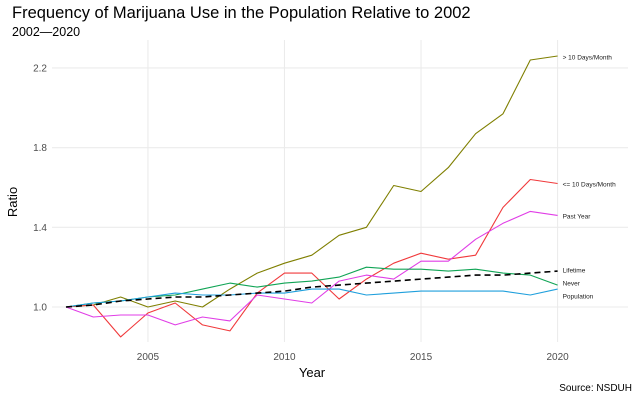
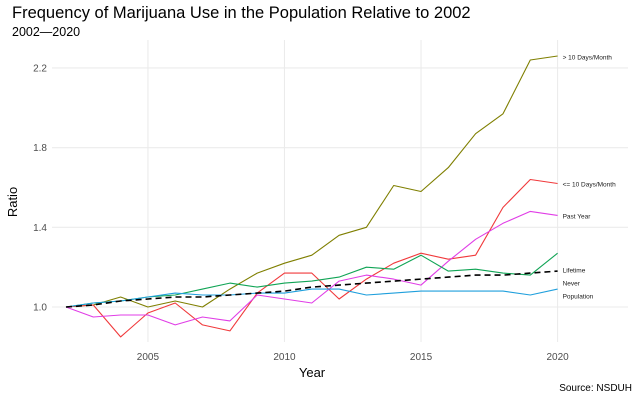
Past Year/2015: 1.23 -> 1.11
Lifetime/2015: 1.19 -> 1.26
Lifetime/2020: 1.11 -> 1.27
